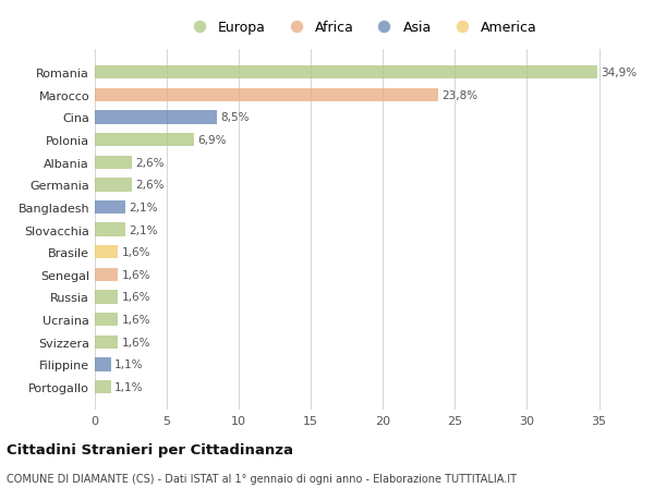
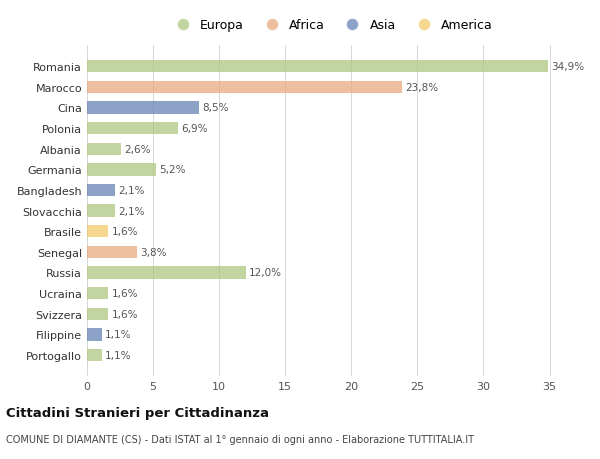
Germania: 2,6% -> 5,2%
Senegal: 1,6% -> 3,8%
Russia: 1,6% -> 12,0%
